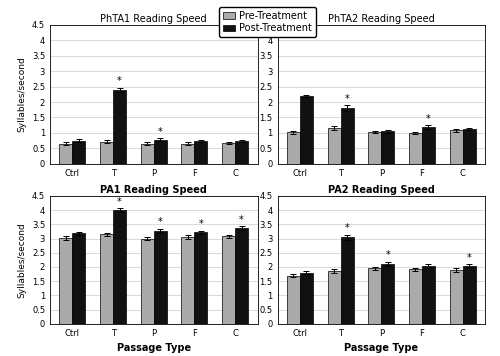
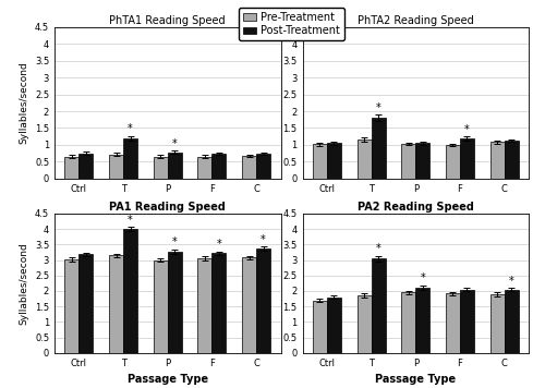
PhTA1 Reading Speed/Post-Treatment/T: 2.40 -> 1.20
PhTA2 Reading Speed/Post-Treatment/Ctrl: 2.20 -> 1.05
